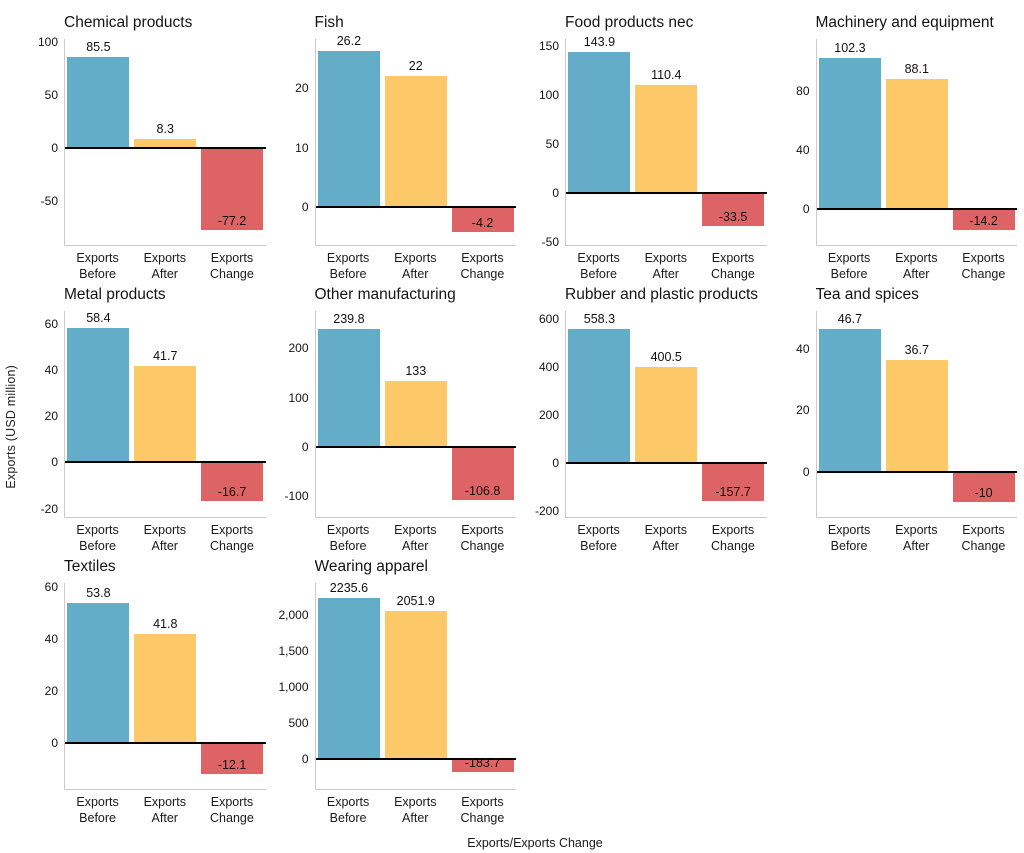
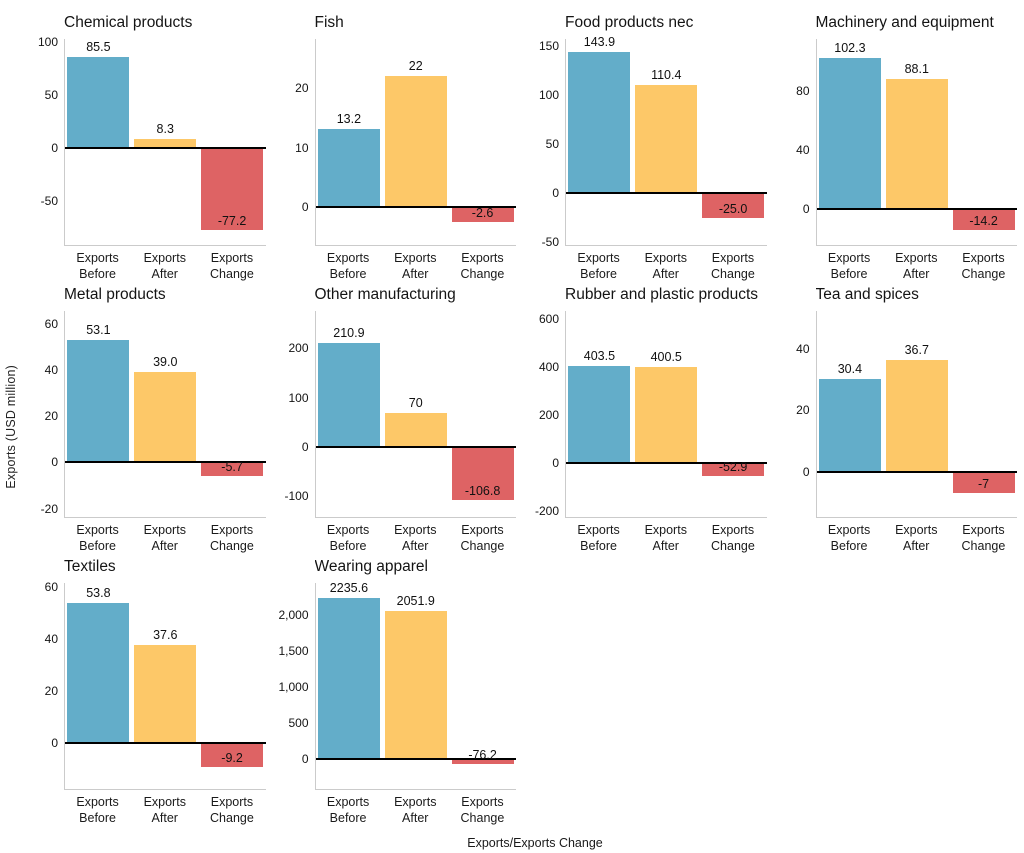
Fish/Exports Before: 26.2 -> 13.2
Fish/Exports Change: -4.2 -> -2.6
Food products nec/Exports Change: -33.5 -> -25.0
Metal products/Exports Before: 58.4 -> 53.1
Metal products/Exports After: 41.7 -> 39.0
Metal products/Exports Change: -16.7 -> -5.7
Other manufacturing/Exports Before: 239.8 -> 210.9
Other manufacturing/Exports After: 133 -> 70
Rubber and plastic products/Exports Before: 558.3 -> 403.5
Rubber and plastic products/Exports Change: -157.7 -> -52.9
Tea and spices/Exports Before: 46.7 -> 30.4
Tea and spices/Exports Change: -10 -> -7
Textiles/Exports After: 41.8 -> 37.6
Textiles/Exports Change: -12.1 -> -9.2
Wearing apparel/Exports Change: -183.7 -> -76.2
